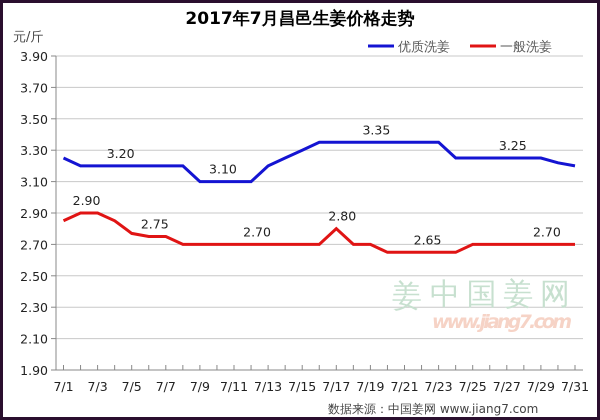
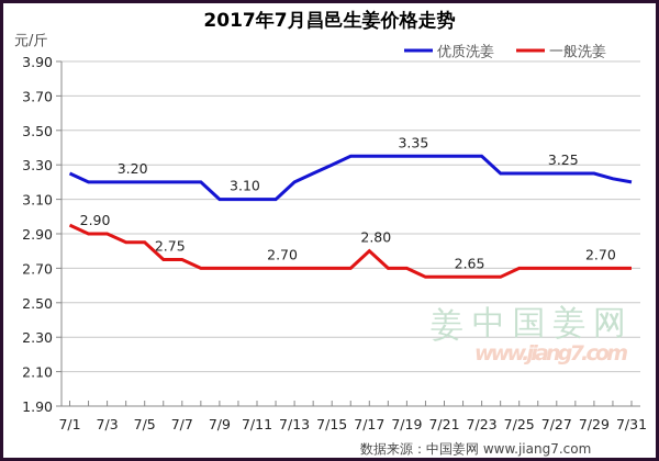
一般洗姜/7/1: 2.85 -> 2.95
一般洗姜/7/5: 2.77 -> 2.85
